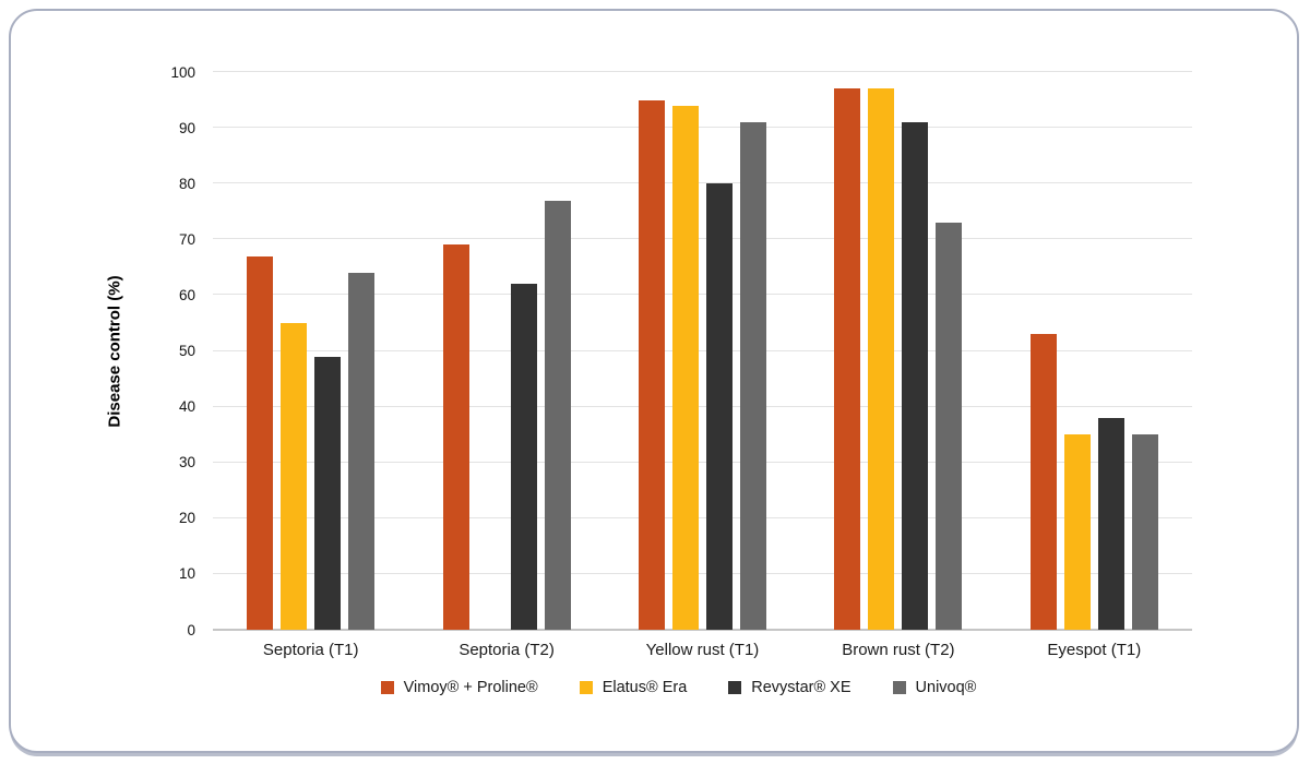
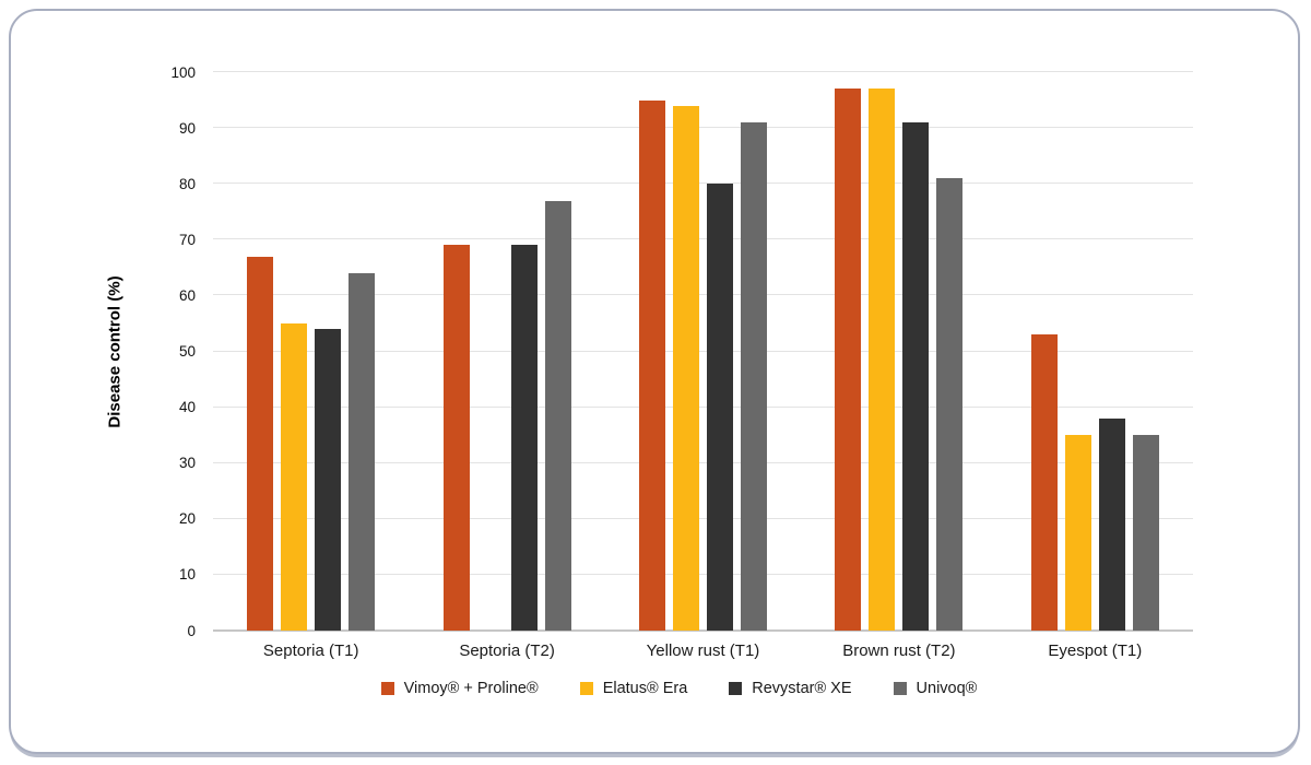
Revystar® XE/Septoria (T1): 49 -> 54
Revystar® XE/Septoria (T2): 62 -> 69
Univoq®/Brown rust (T2): 73 -> 81
